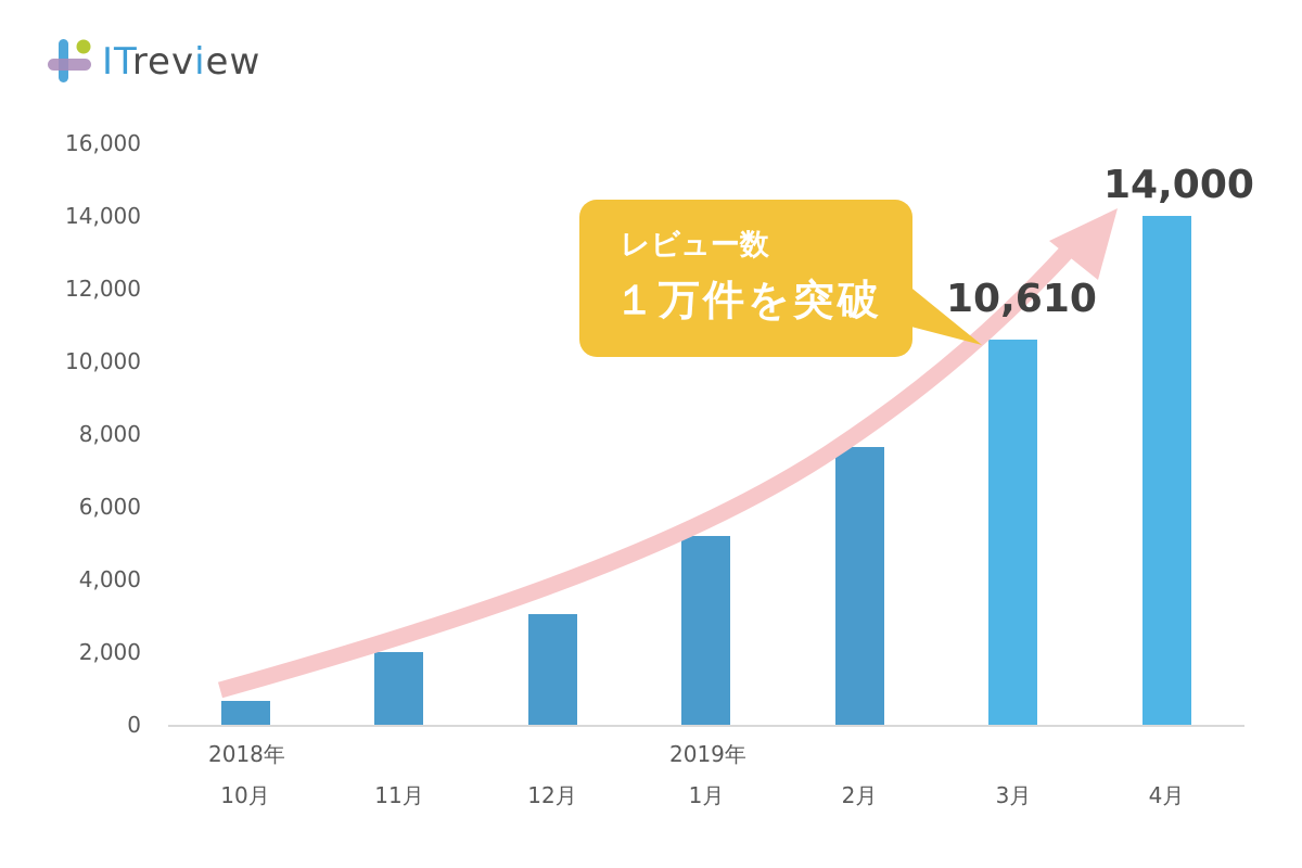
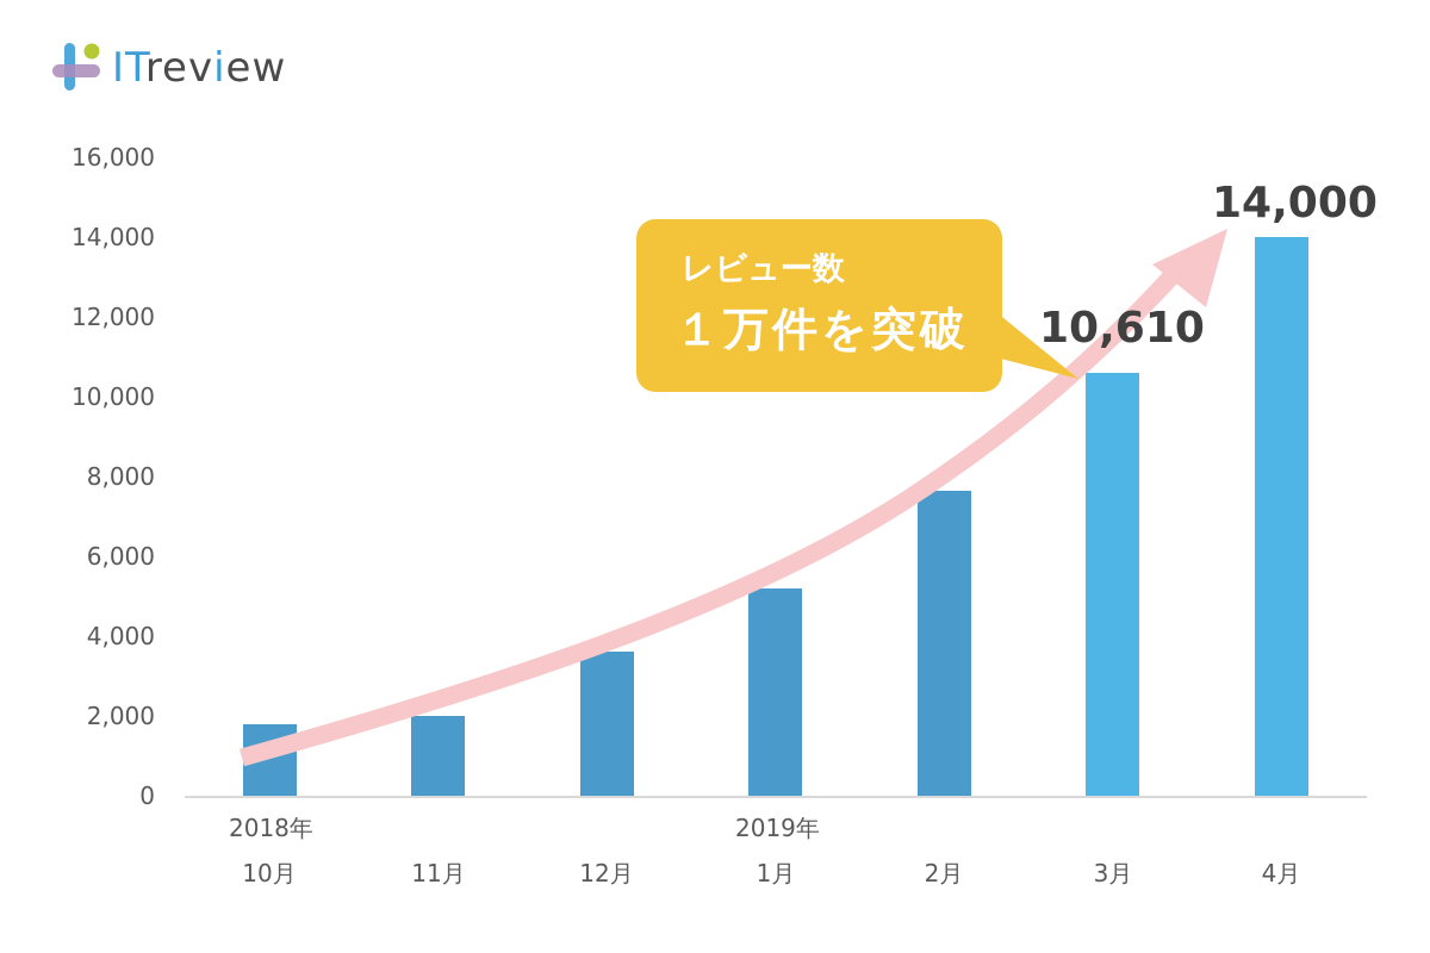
10月: 600 -> 1800
12月: 3000 -> 3600
